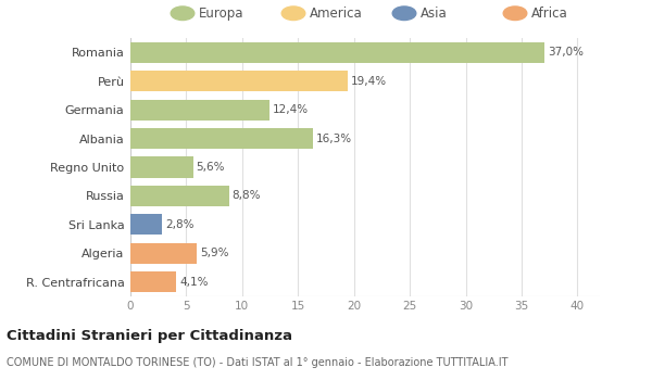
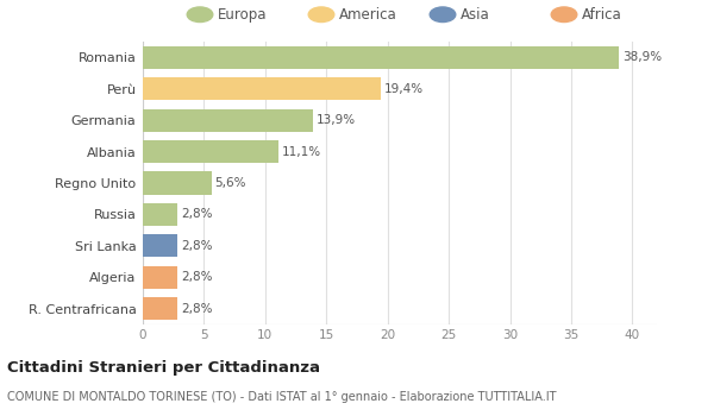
Romania: 37,0% -> 38,9%
Germania: 12,4% -> 13,9%
Albania: 16,3% -> 11,1%
Russia: 8,8% -> 2,8%
Algeria: 5,9% -> 2,8%
R. Centrafricana: 4,1% -> 2,8%
